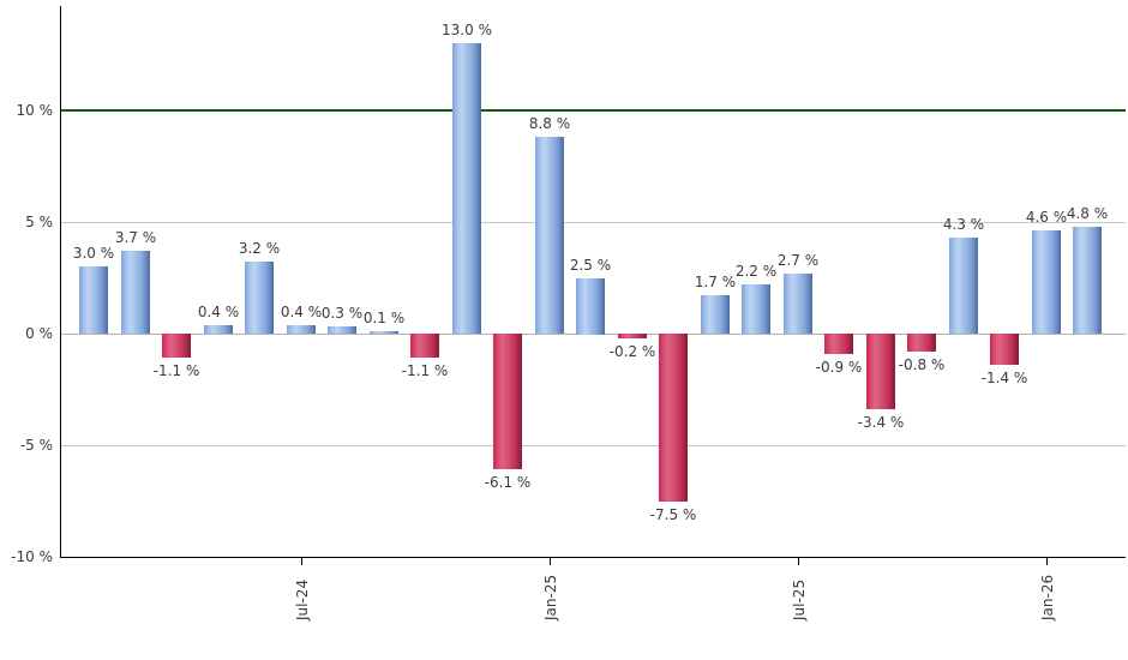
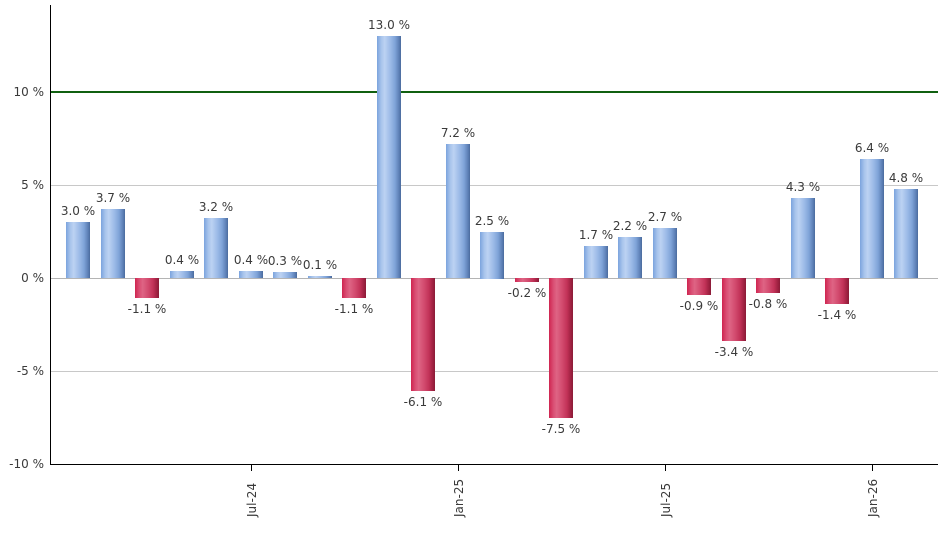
Jan-25: 8.8 -> 7.2
Jan-26: 4.6 -> 6.4
